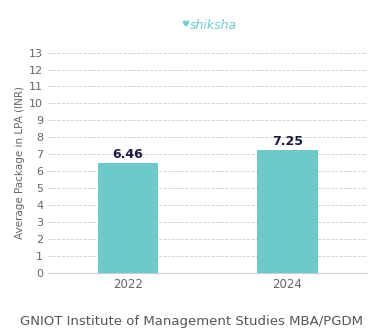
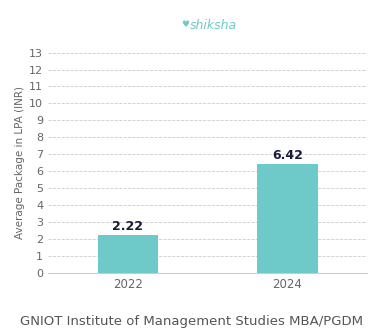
2022: 6.46 -> 2.22
2024: 7.25 -> 6.42
